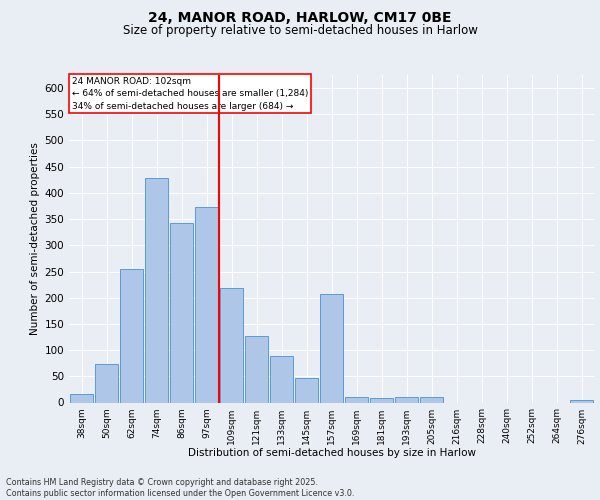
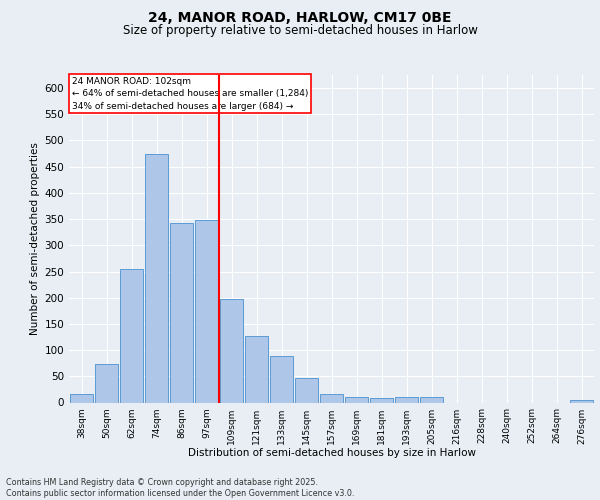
74sqm: 428 -> 475
97sqm: 374 -> 348
109sqm: 218 -> 197
157sqm: 208 -> 17
